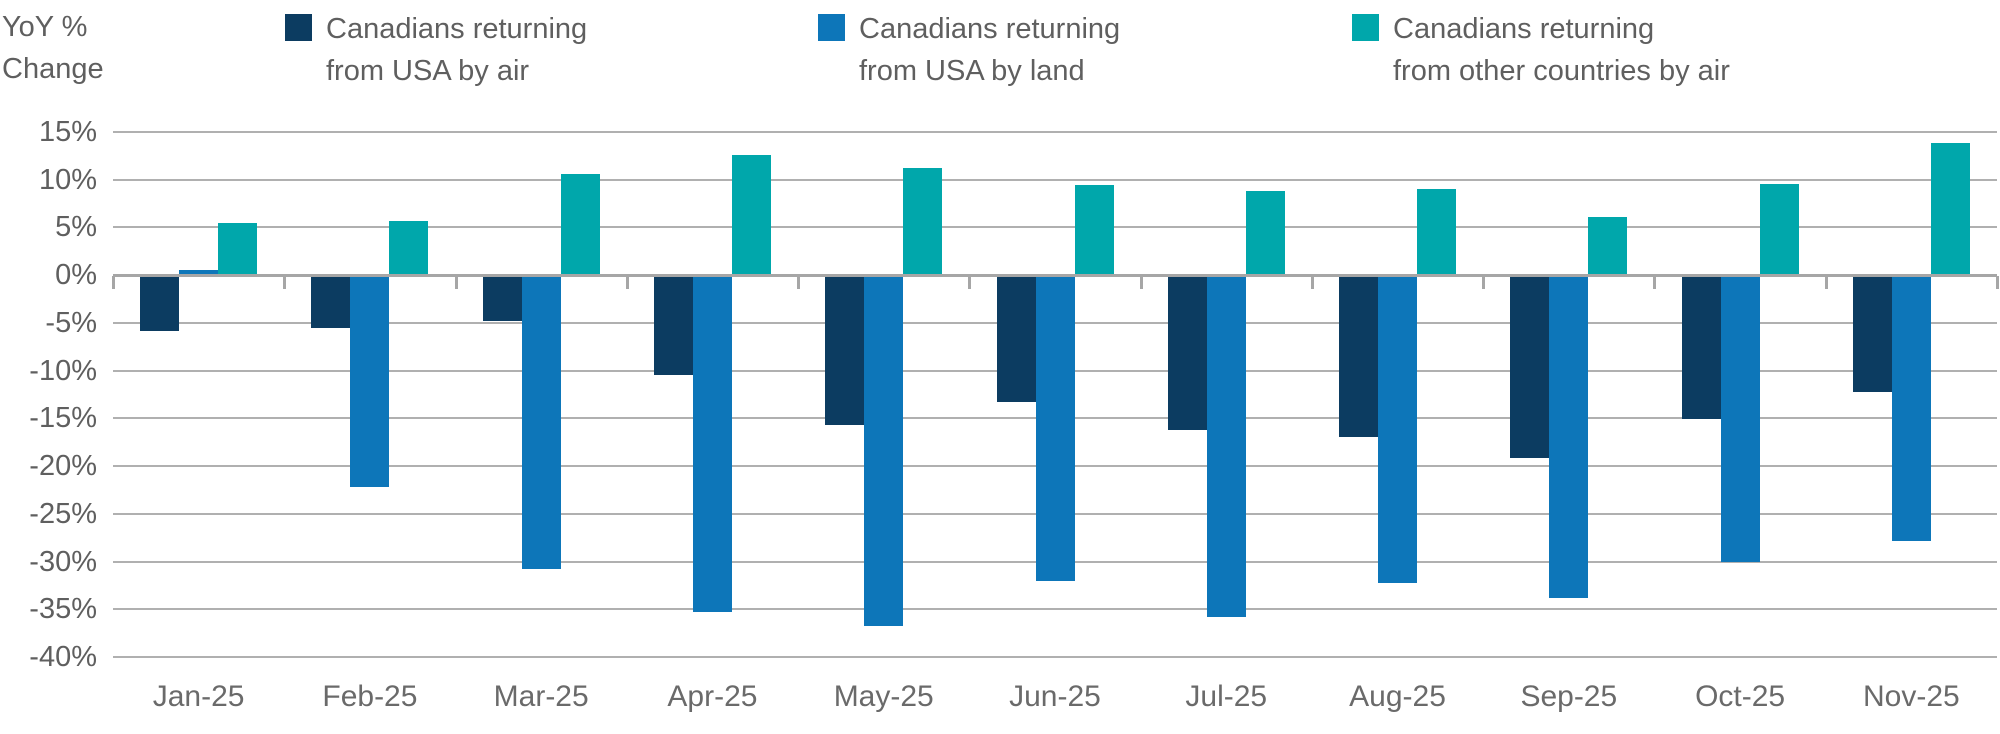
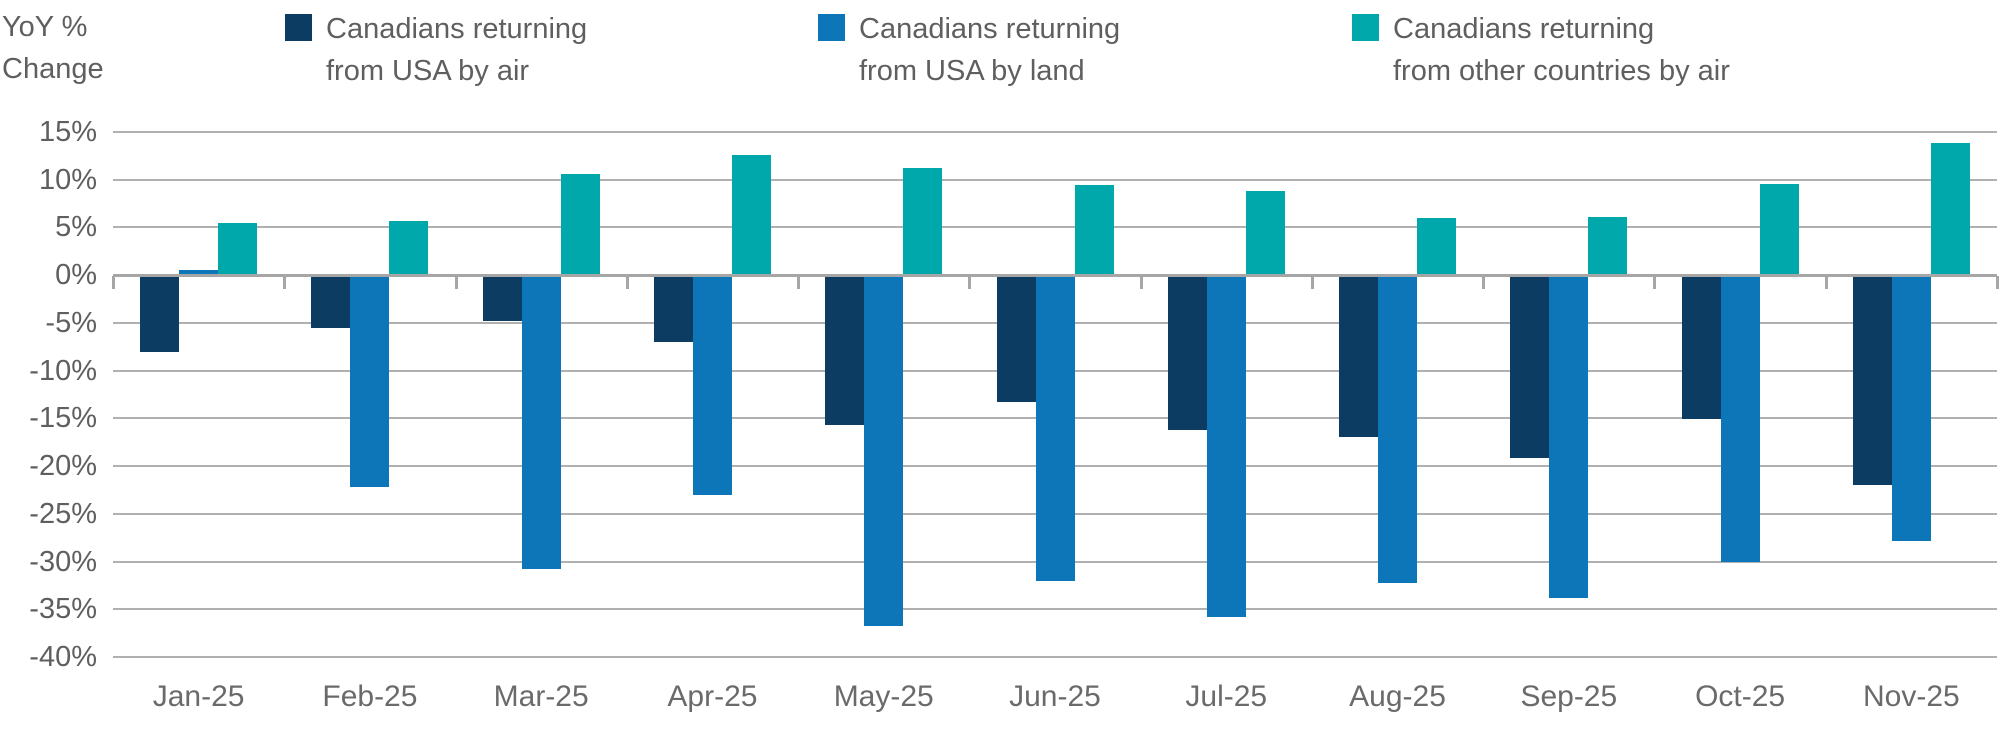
Canadians returning from USA by air/Jan-25: -6% -> -8%
Canadians returning from USA by air/Apr-25: -10% -> -7%
Canadians returning from USA by land/Apr-25: -35% -> -23%
Canadians returning from other countries by air/Aug-25: 9% -> 6%
Canadians returning from USA by air/Nov-25: -12% -> -22%
